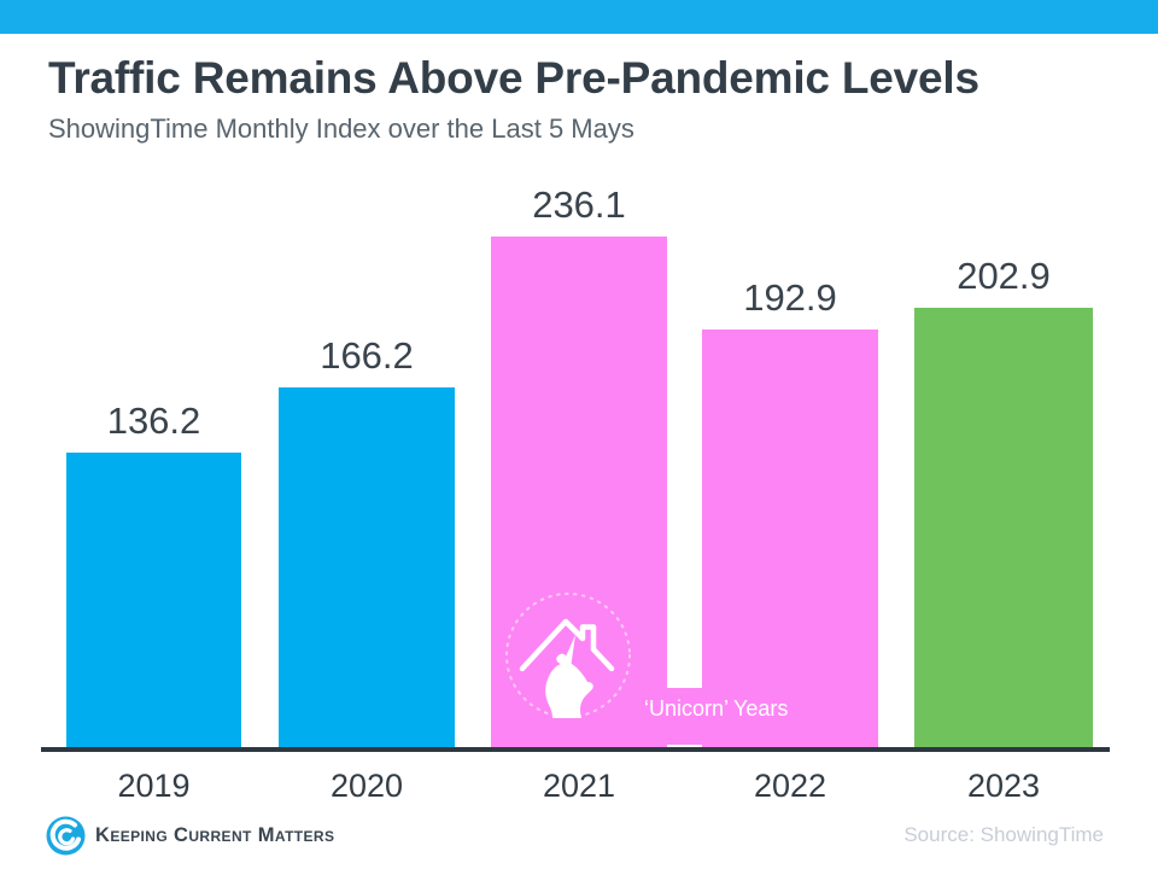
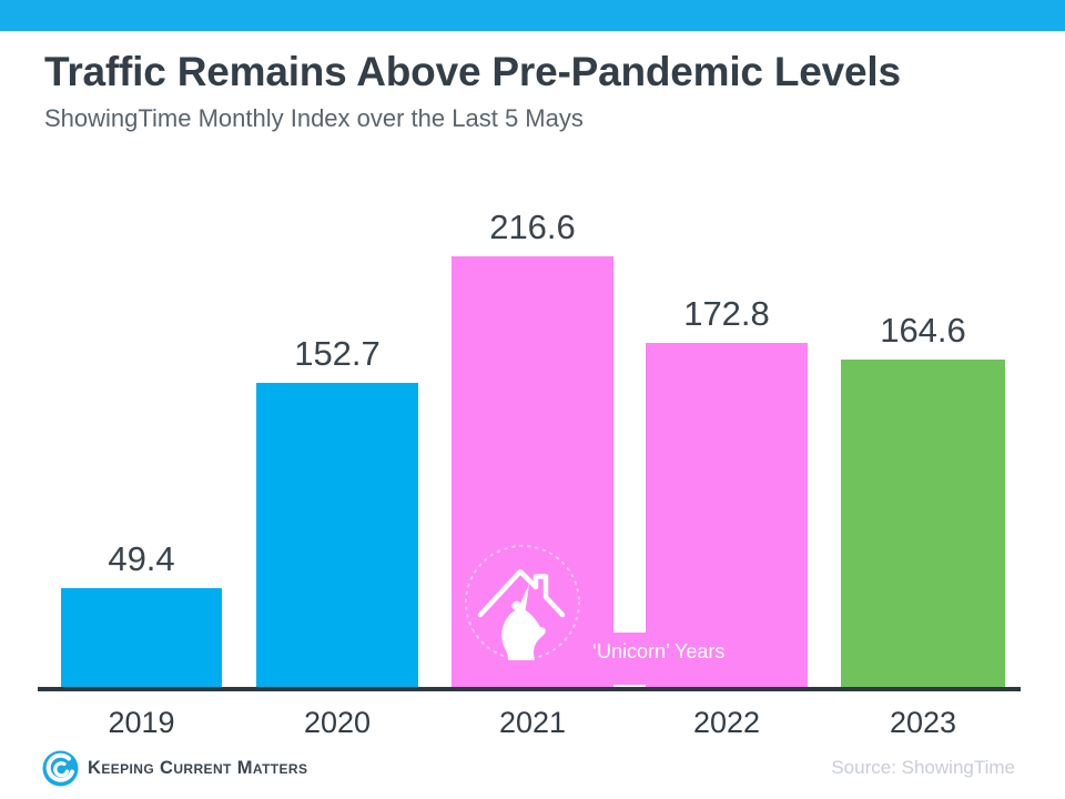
2019: 136.2 -> 49.4
2020: 166.2 -> 152.7
2021: 236.1 -> 216.6
2022: 192.9 -> 172.8
2023: 202.9 -> 164.6
